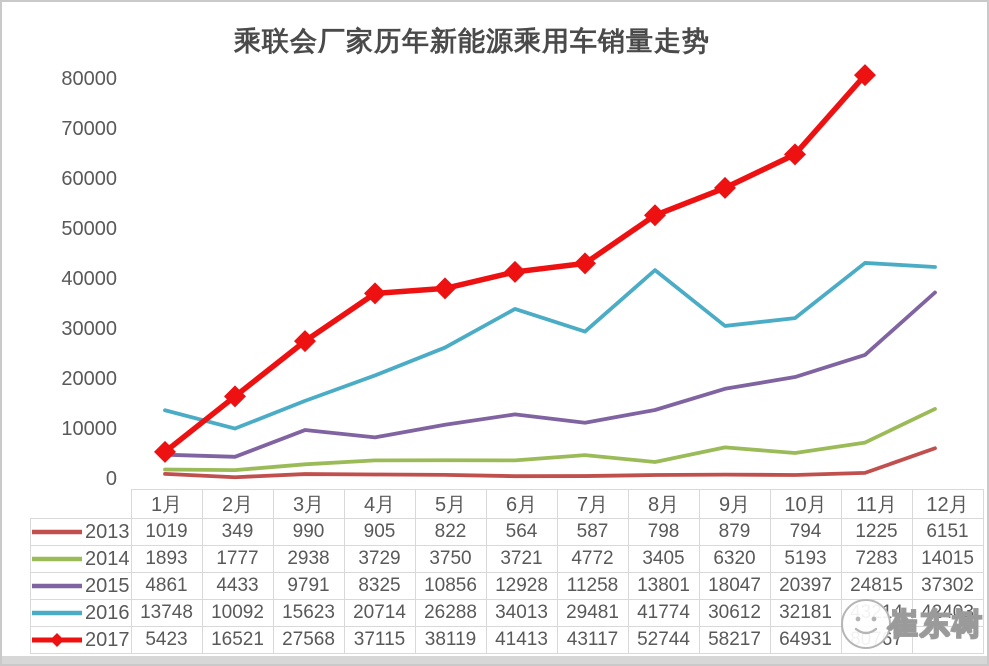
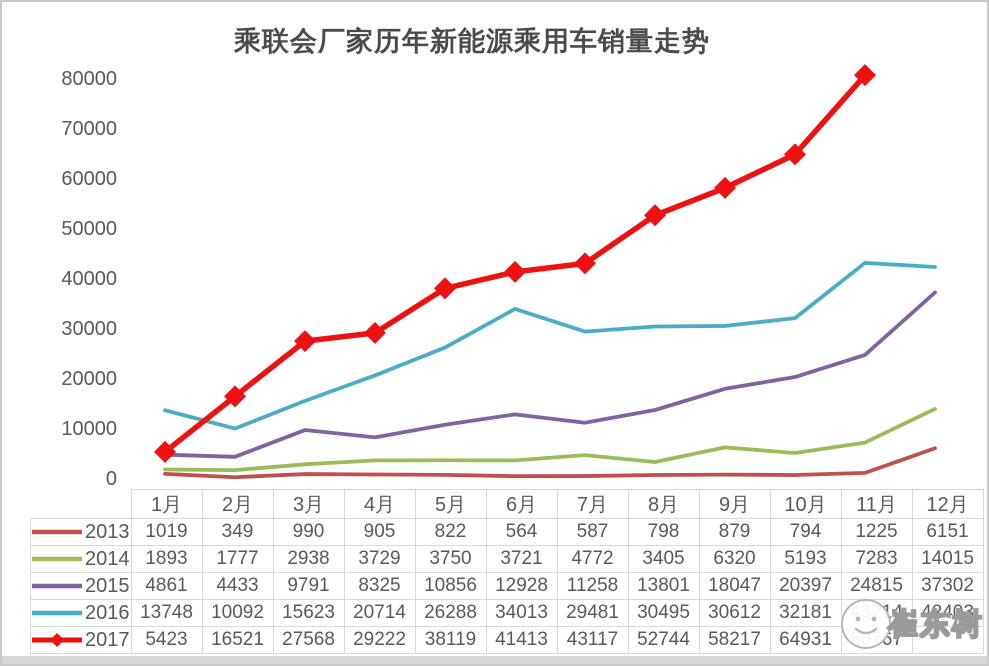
2017/4月: 37115 -> 29222
2016/8月: 41774 -> 30495
